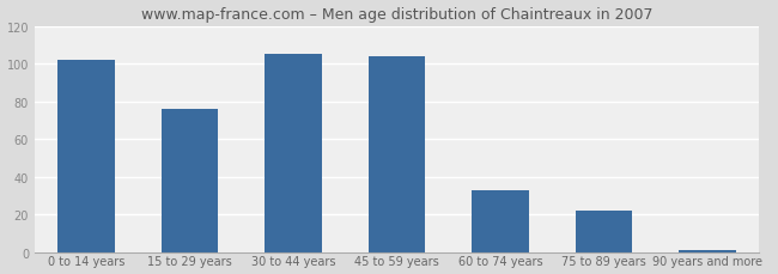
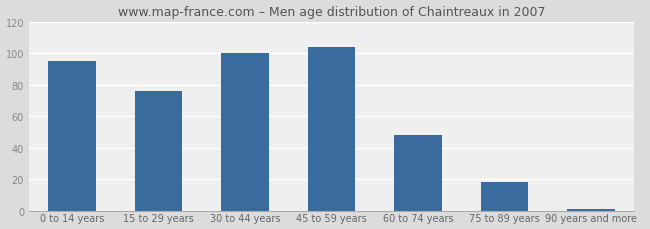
0 to 14 years: 102 -> 95
30 to 44 years: 105 -> 100
60 to 74 years: 33 -> 48
75 to 89 years: 22 -> 18
